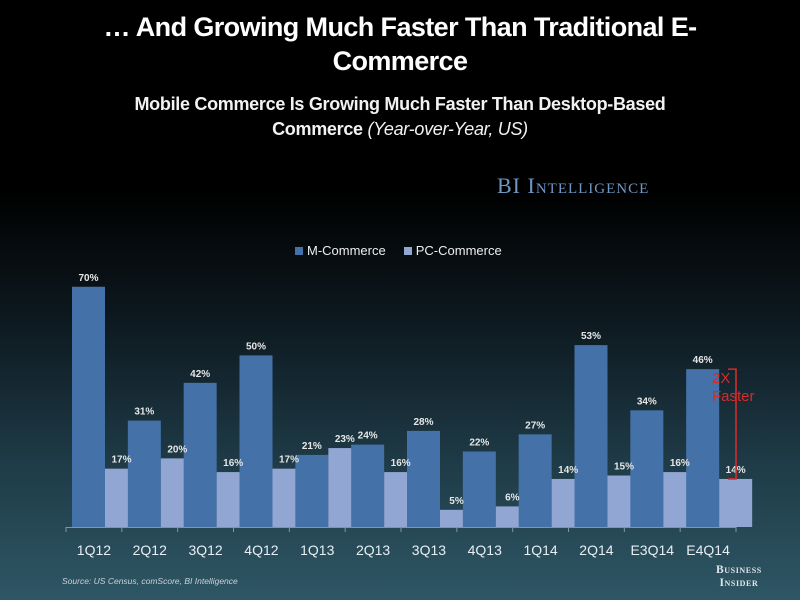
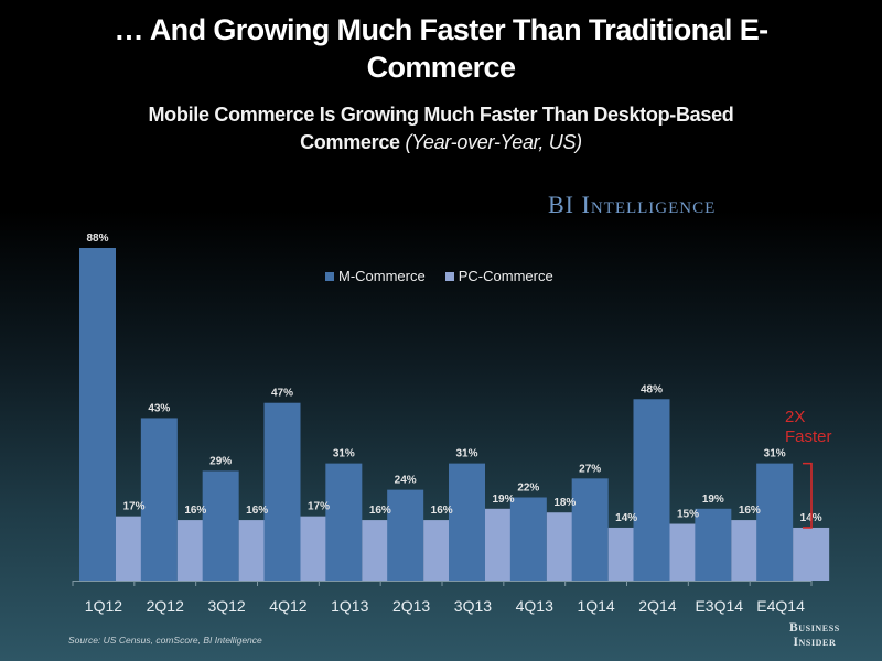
M-Commerce/1Q12: 70% -> 88%
M-Commerce/2Q12: 31% -> 43%
PC-Commerce/2Q12: 20% -> 16%
M-Commerce/3Q12: 42% -> 29%
M-Commerce/4Q12: 50% -> 47%
M-Commerce/1Q13: 21% -> 31%
PC-Commerce/1Q13: 23% -> 16%
M-Commerce/3Q13: 28% -> 31%
PC-Commerce/3Q13: 5% -> 19%
PC-Commerce/4Q13: 6% -> 18%
M-Commerce/2Q14: 53% -> 48%
M-Commerce/E3Q14: 34% -> 19%
M-Commerce/E4Q14: 46% -> 31%
